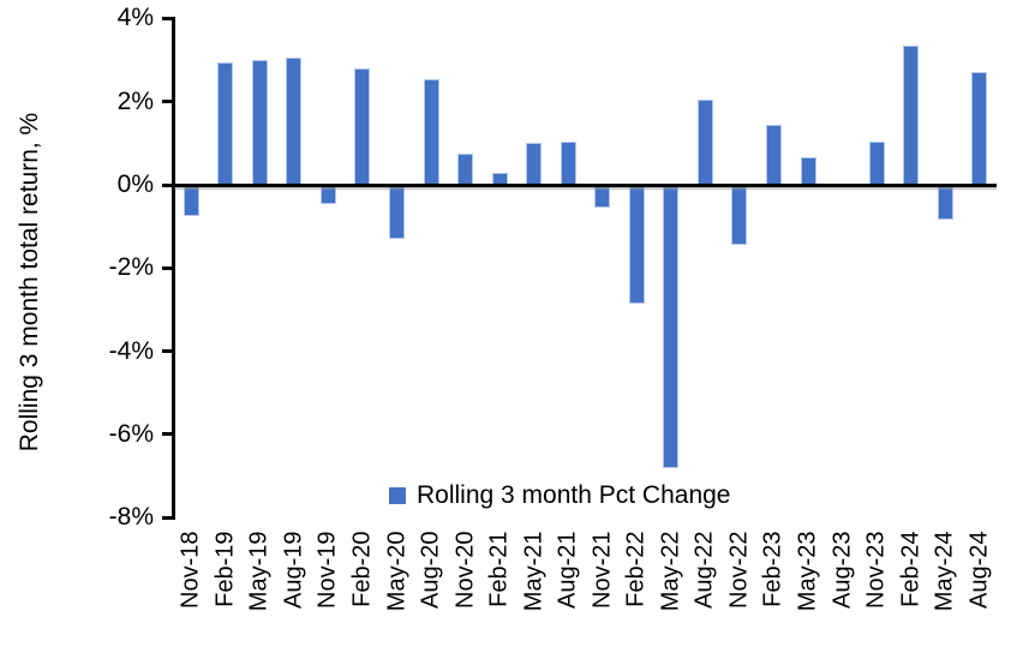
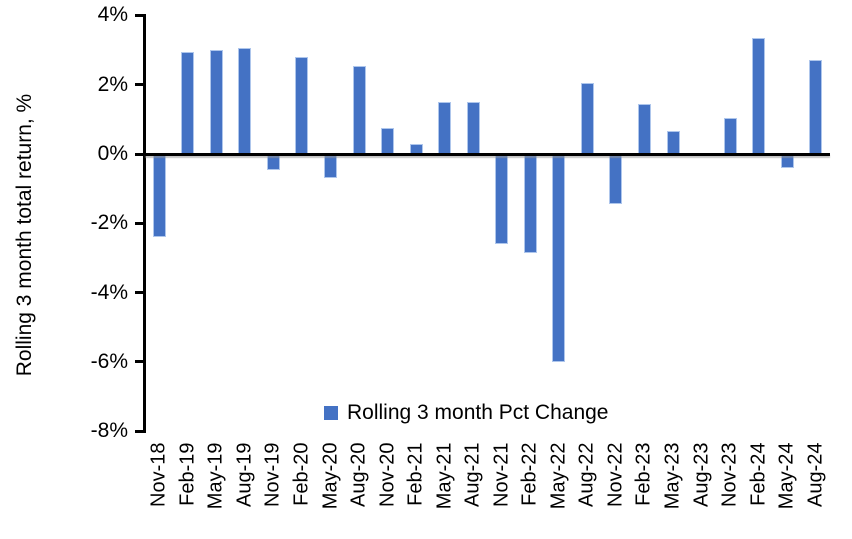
Nov-18: -0.8% -> -2.4%
May-20: -1.3% -> -0.7%
May-21: 1.0% -> 1.5%
Aug-21: 1.1% -> 1.5%
Nov-21: -0.6% -> -2.6%
May-22: -6.8% -> -6.0%
May-24: -0.8% -> -0.4%
